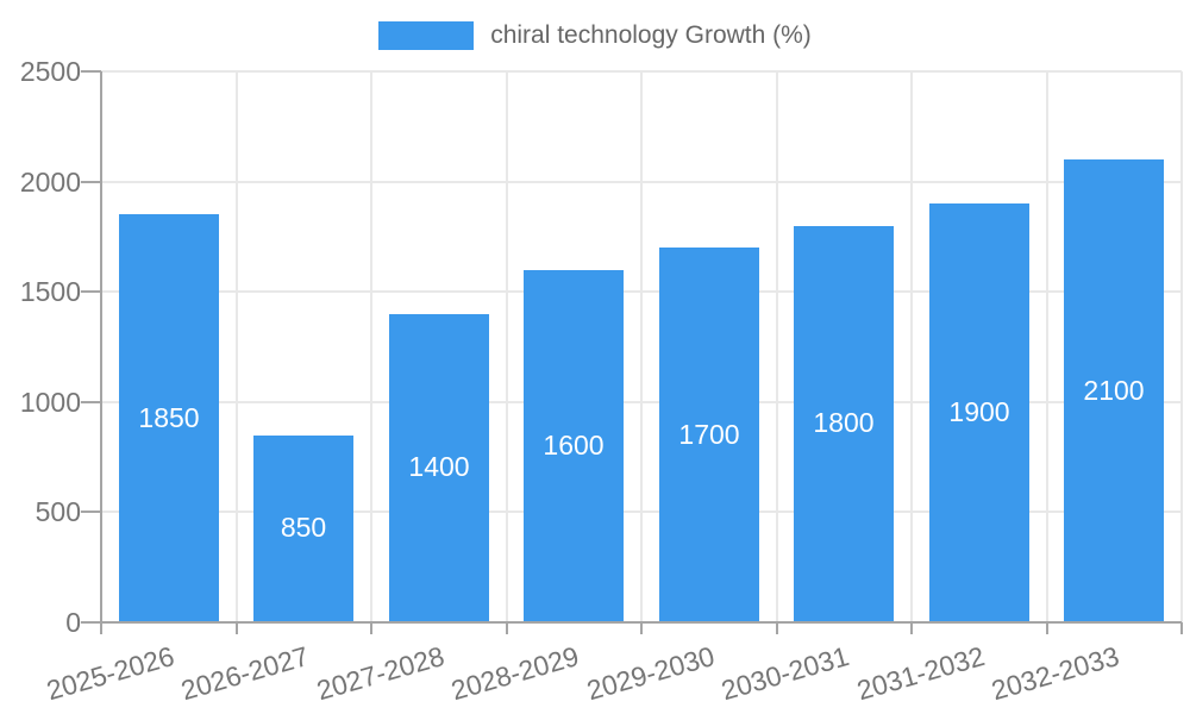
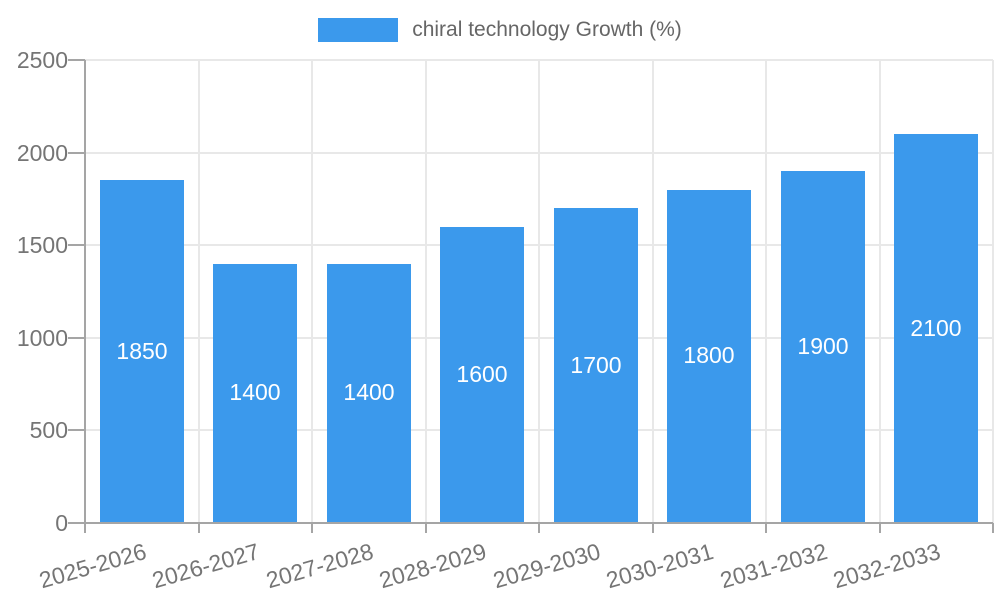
2026-2027: 850 -> 1400
